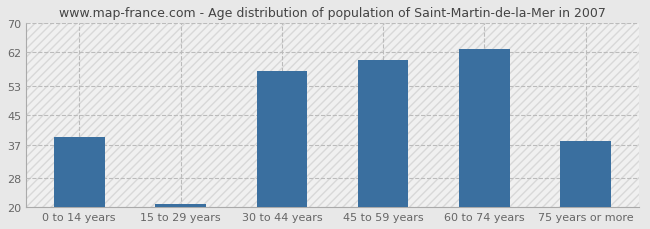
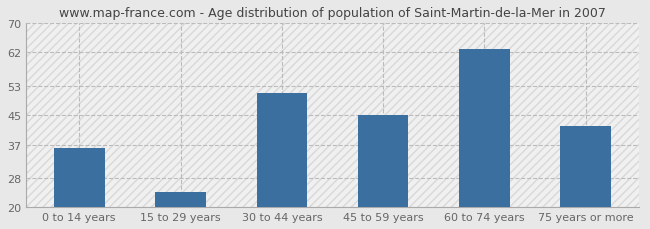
0 to 14 years: 39 -> 36
15 to 29 years: 21 -> 24
30 to 44 years: 57 -> 51
45 to 59 years: 60 -> 45
75 years or more: 38 -> 42
